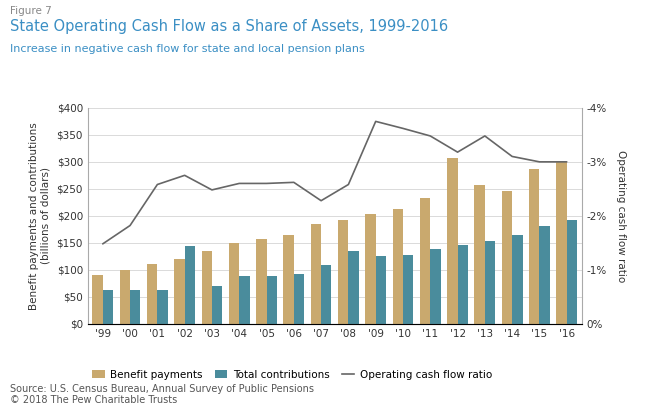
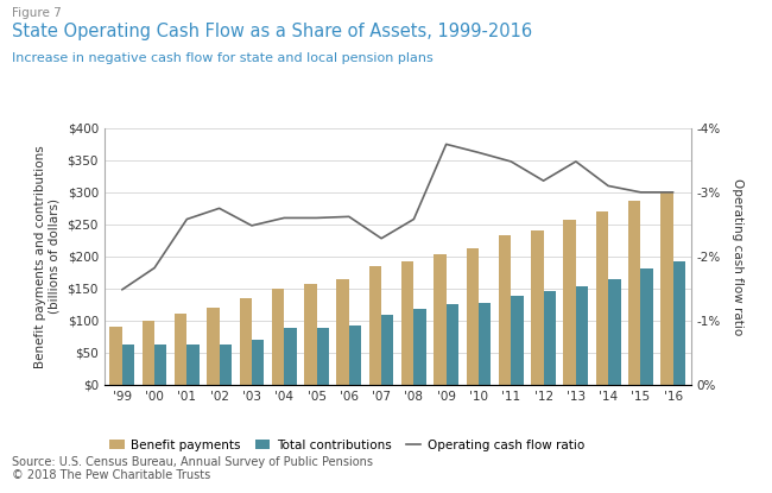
Total contributions/'02: $144 -> $62
Total contributions/'08: $134 -> $118
Benefit payments/'12: $308 -> $241
Benefit payments/'14: $246 -> $270
